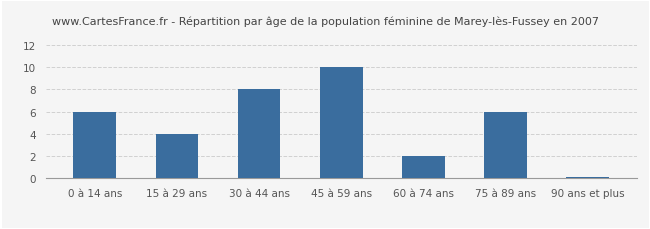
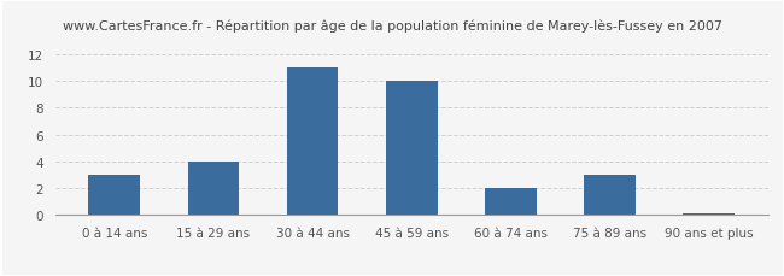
0 à 14 ans: 6.0 -> 3.0
30 à 44 ans: 8.0 -> 11.0
75 à 89 ans: 6.0 -> 3.0
